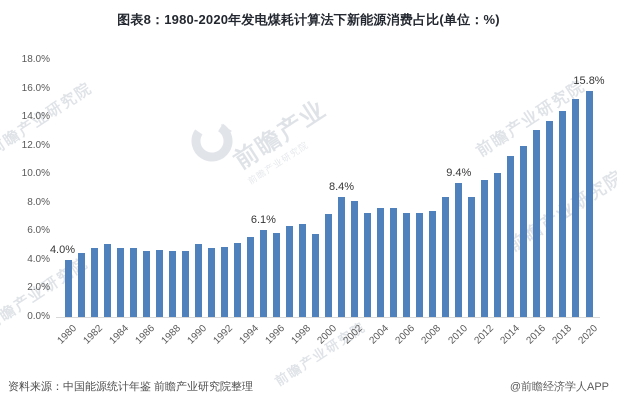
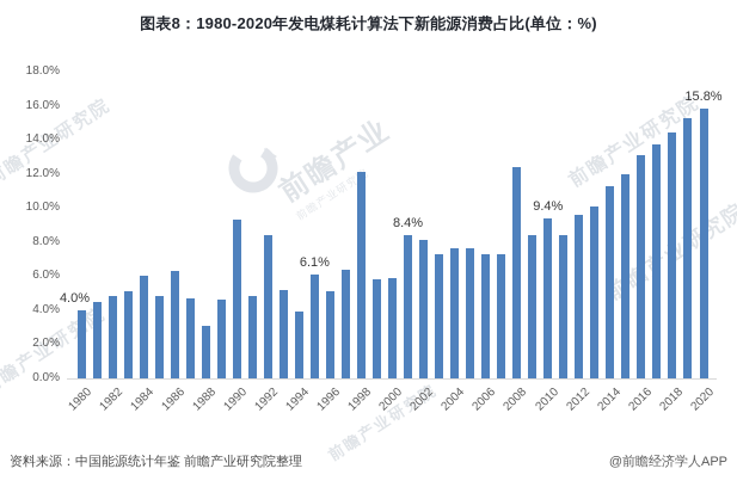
1984: 4.8% -> 6.0%
1986: 4.6% -> 6.3%
1988: 4.6% -> 3.1%
1990: 5.1% -> 9.3%
1992: 4.9% -> 8.4%
1994: 5.6% -> 3.9%
1996: 5.9% -> 5.1%
1998: 6.5% -> 12.1%
2000: 7.2% -> 5.9%
2008: 7.4% -> 12.4%
